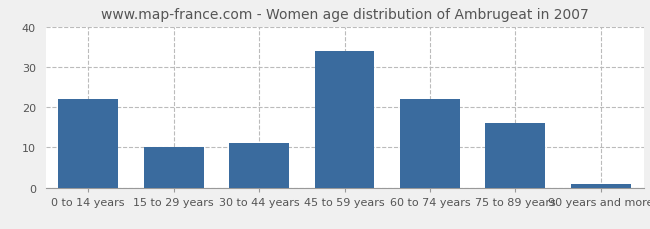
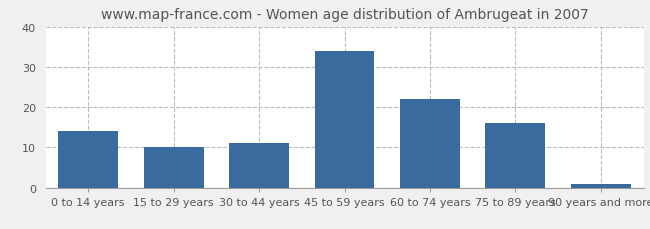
0 to 14 years: 22 -> 14
